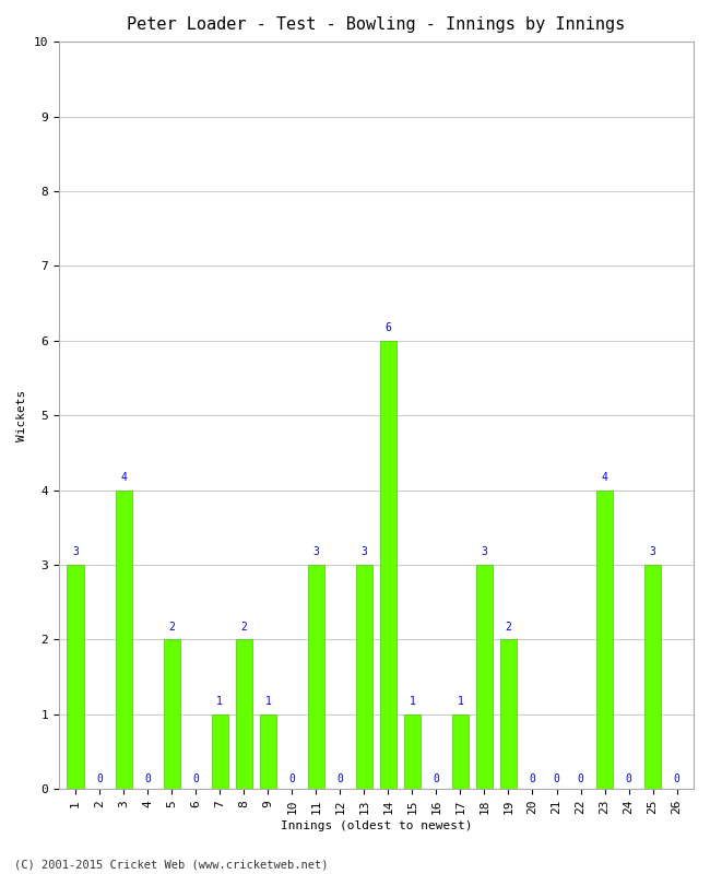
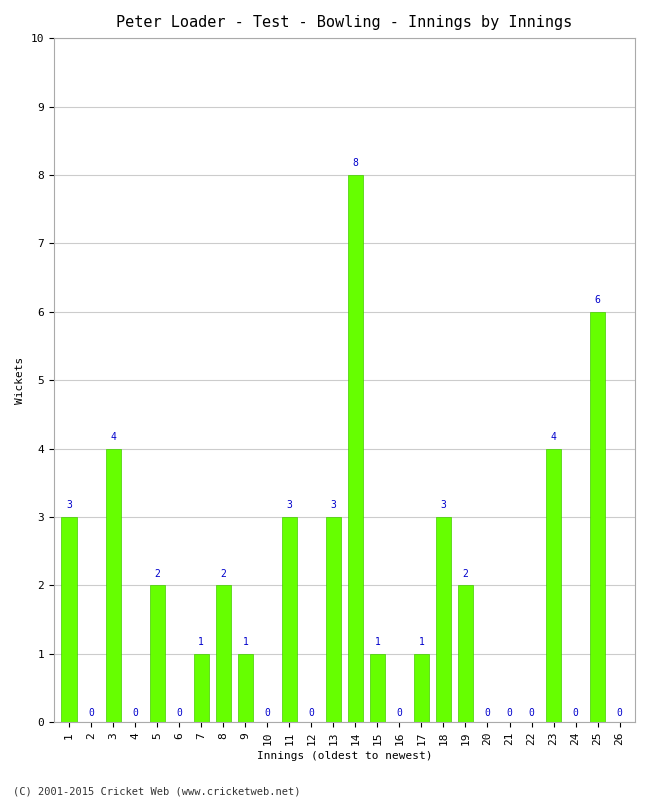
14: 6 -> 8
25: 3 -> 6
